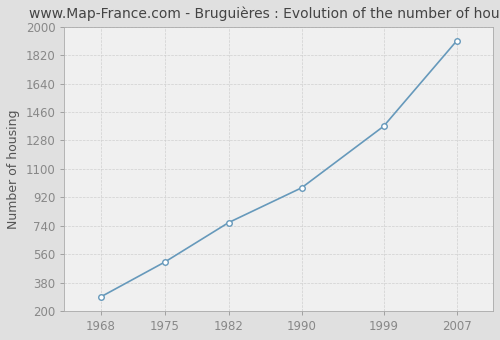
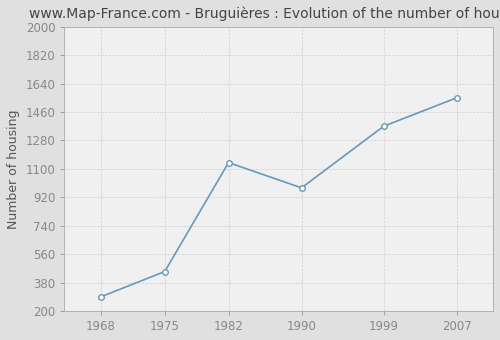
1975: 510 -> 450
1982: 760 -> 1140
2007: 1910 -> 1550
